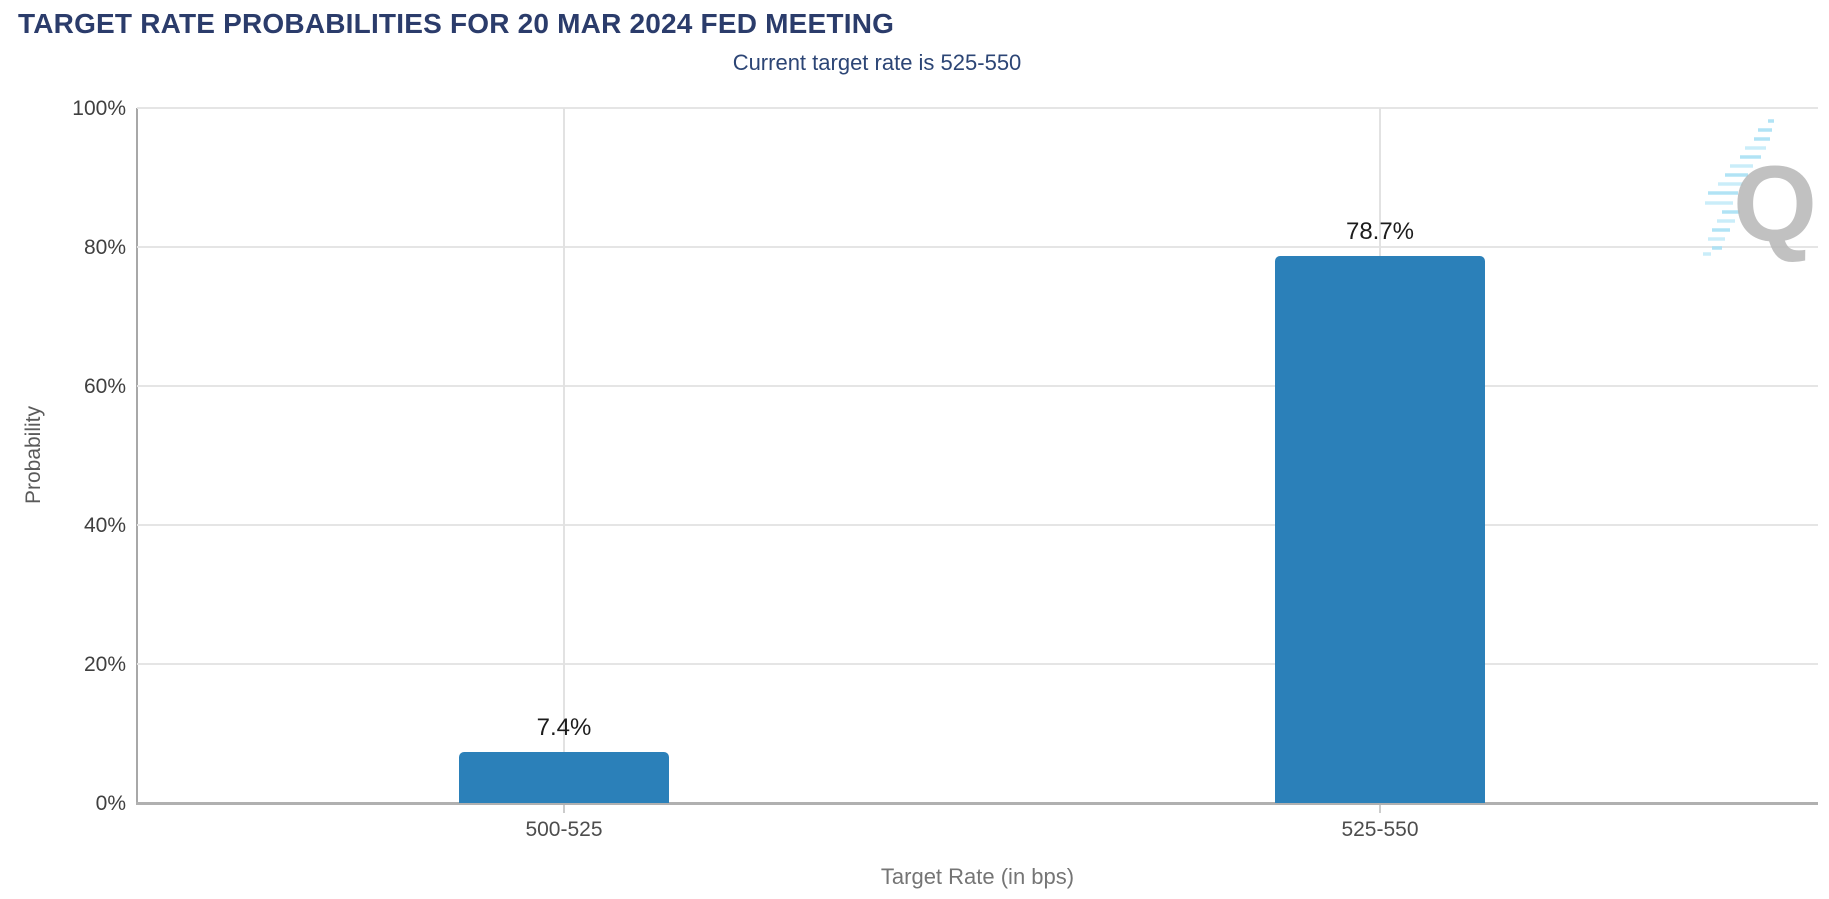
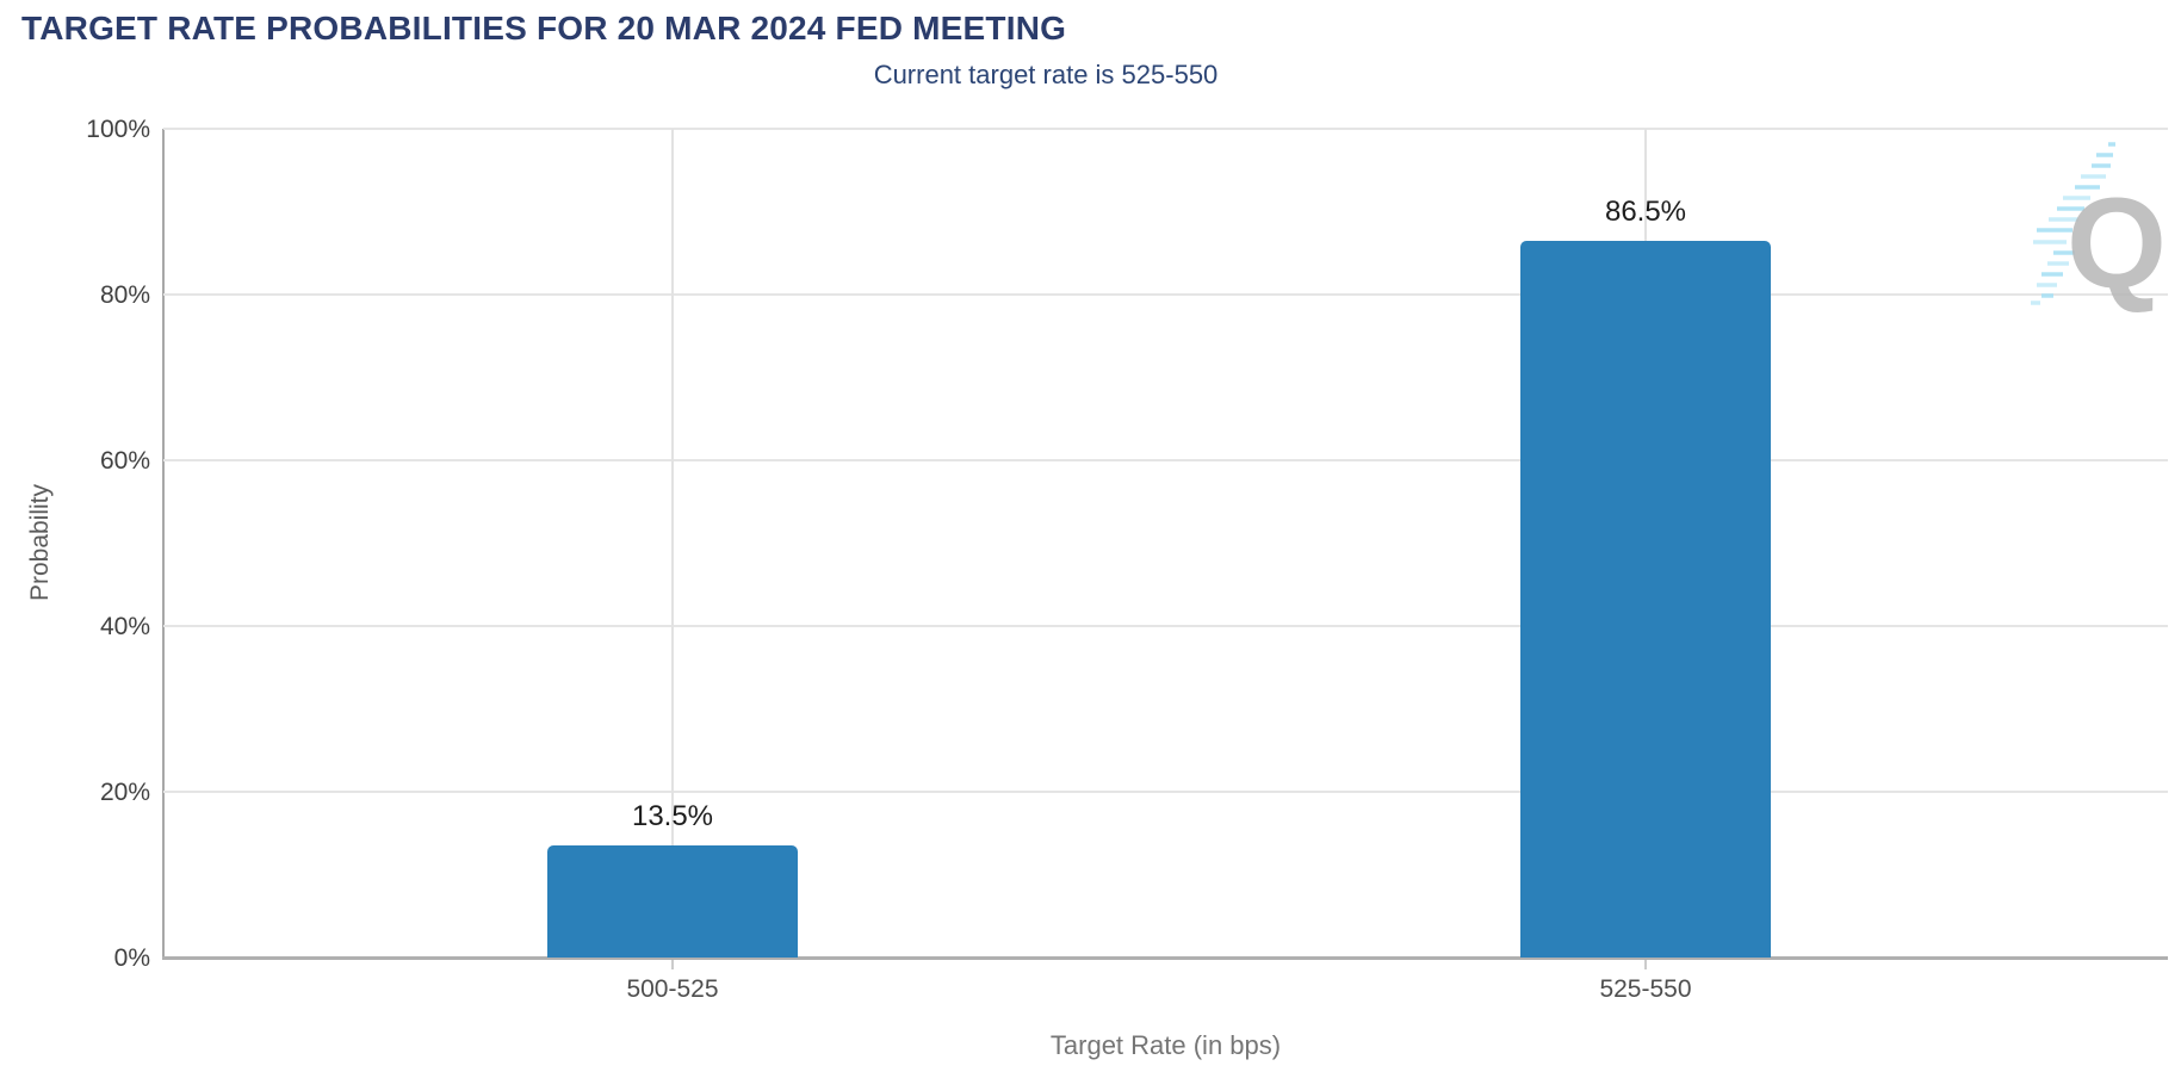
500-525: 7.4% -> 13.5%
525-550: 78.7% -> 86.5%
